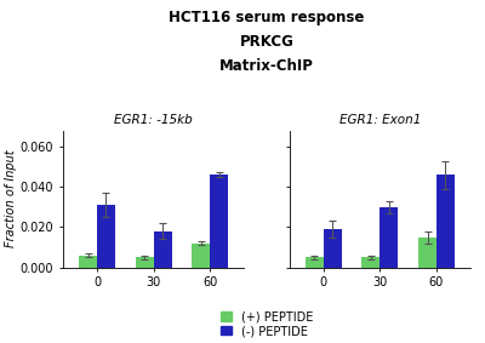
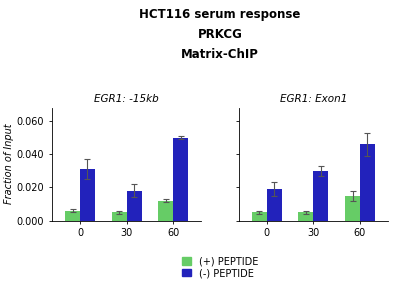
EGR1: -15kb/(-) PEPTIDE/60: 0.046 -> 0.050
